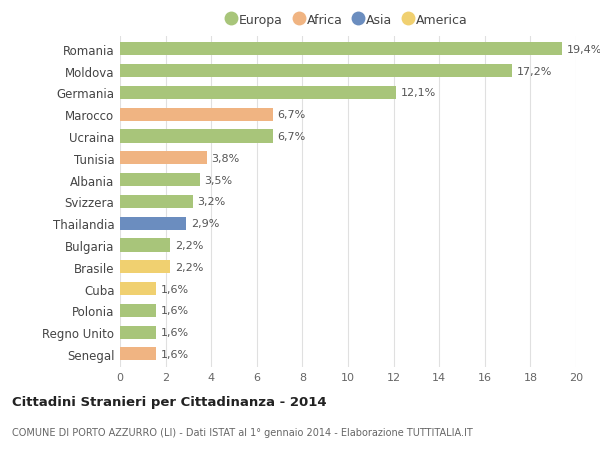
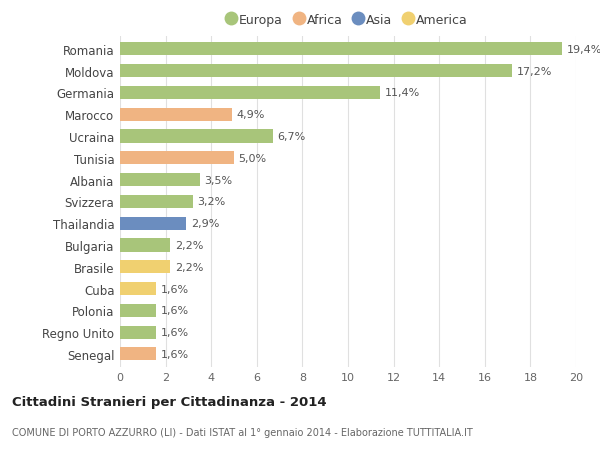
Germania: 12,1% -> 11,4%
Marocco: 6,7% -> 4,9%
Tunisia: 3,8% -> 5,0%
